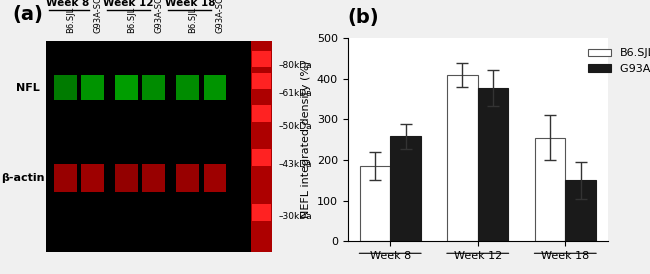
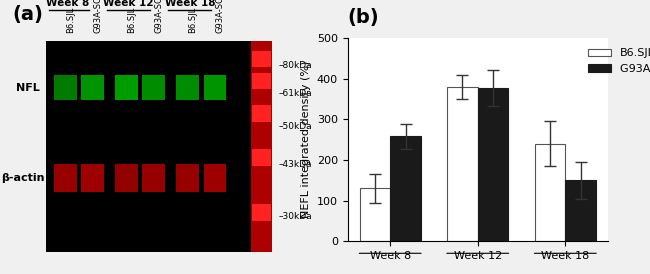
B6.SJL/Week 8: 185 -> 130
B6.SJL/Week 12: 410 -> 380
B6.SJL/Week 18: 255 -> 240
